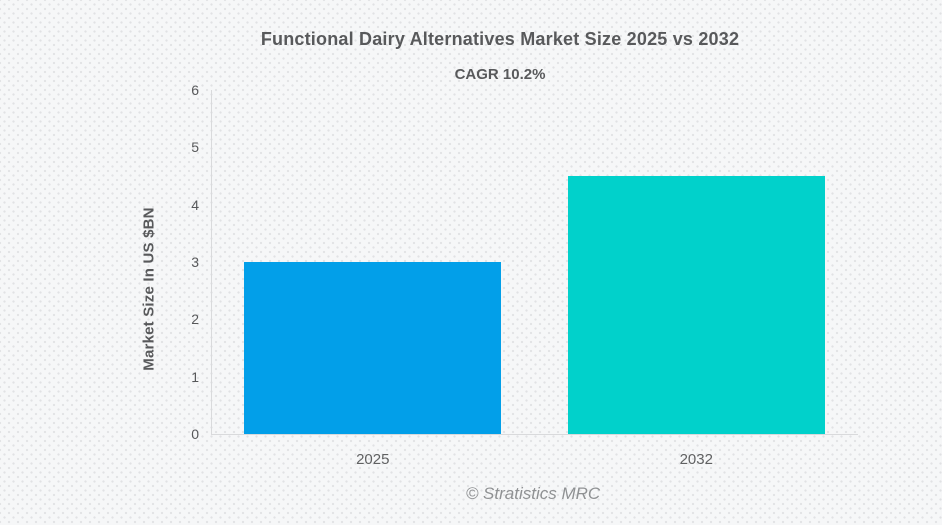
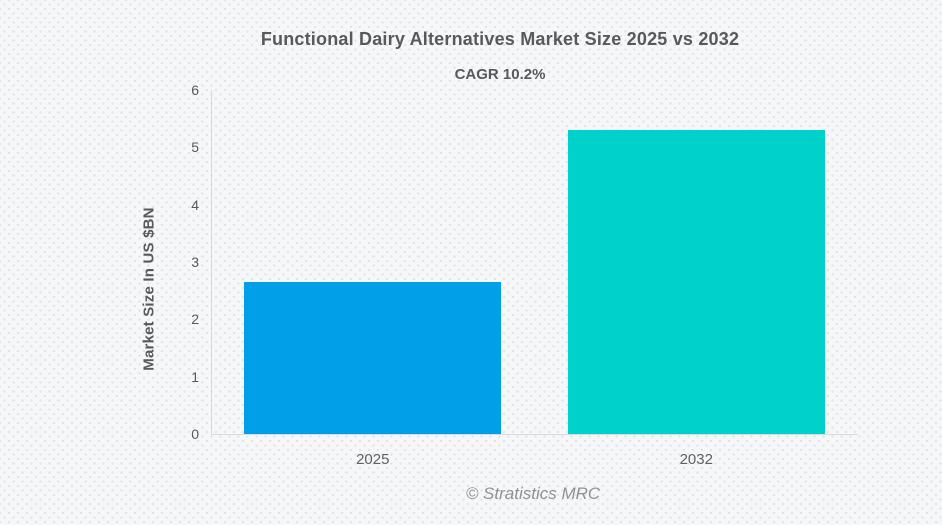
2025: 3.0 -> 2.6
2032: 4.5 -> 5.3
